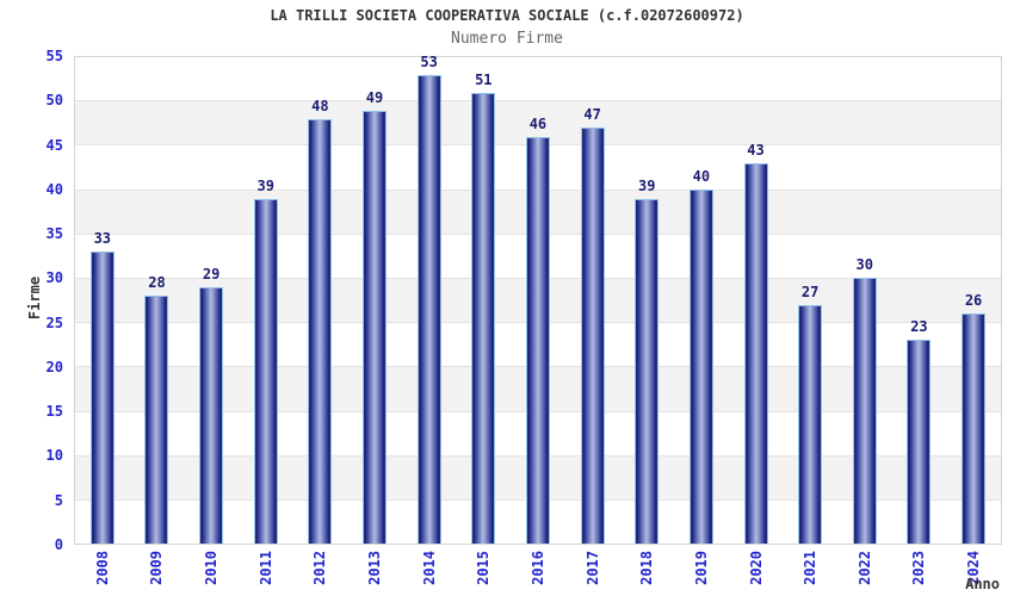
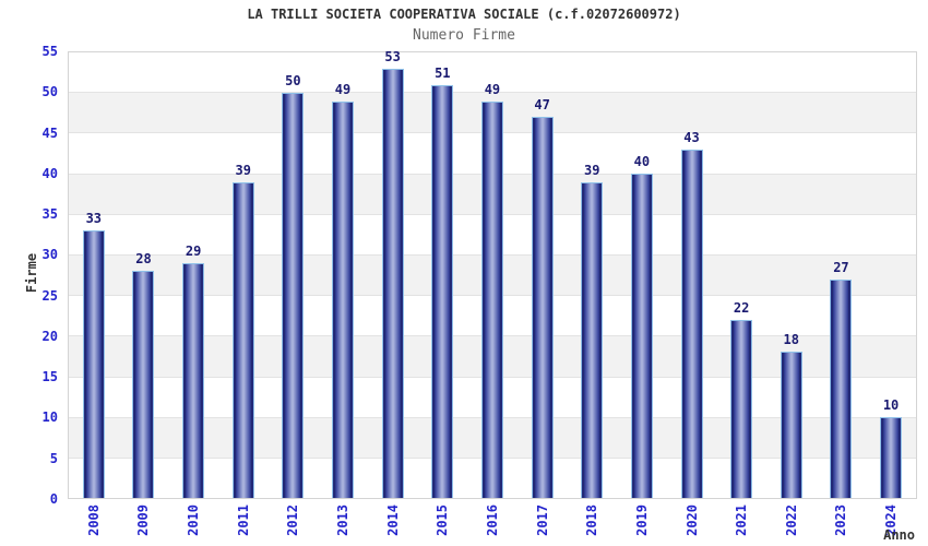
2012: 48 -> 50
2016: 46 -> 49
2021: 27 -> 22
2022: 30 -> 18
2023: 23 -> 27
2024: 26 -> 10
